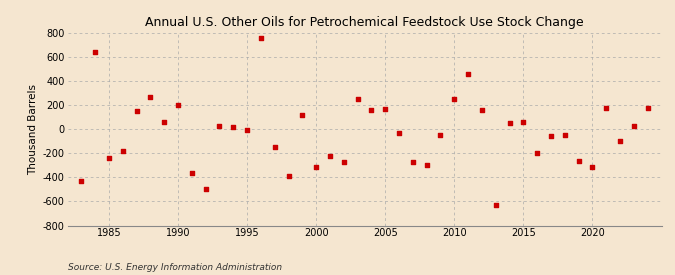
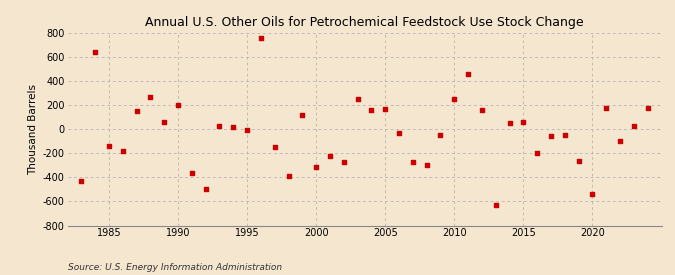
1985: -240 -> -140
2020: -310 -> -540
